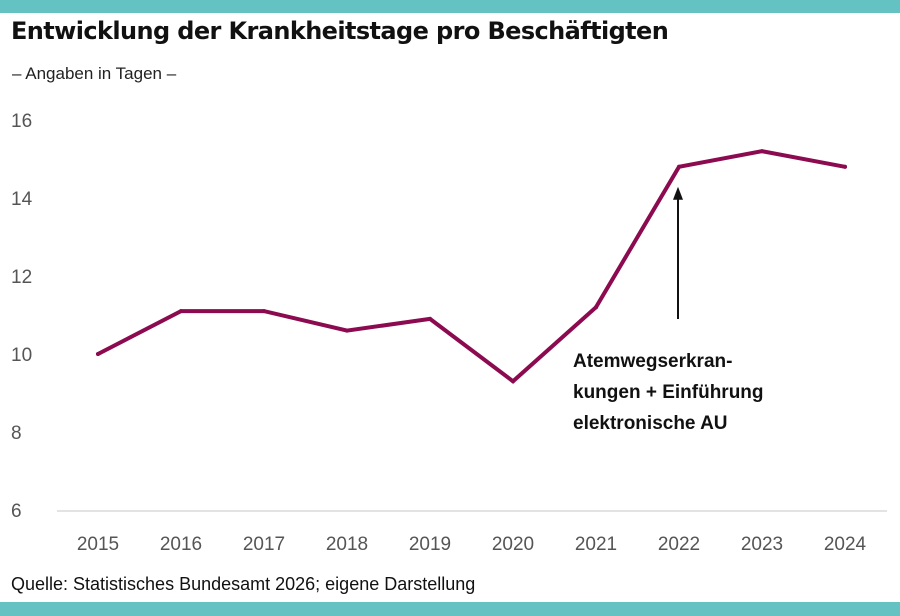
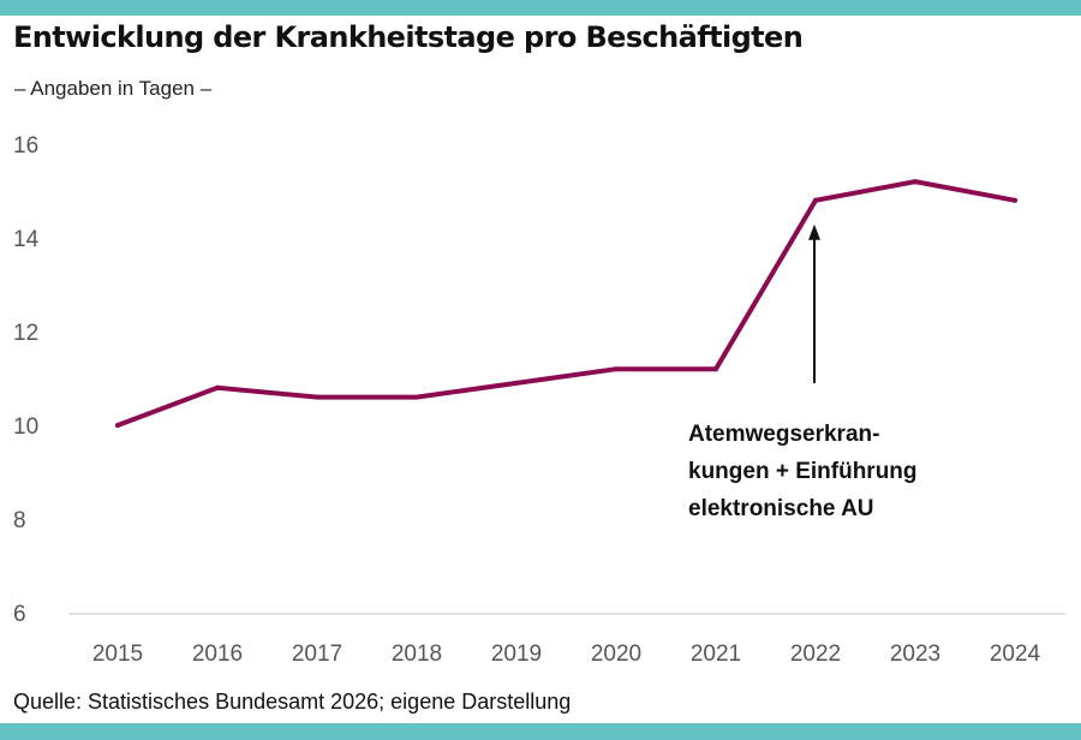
2016: 11.1 -> 10.8
2017: 11.1 -> 10.6
2020: 9.3 -> 11.2
